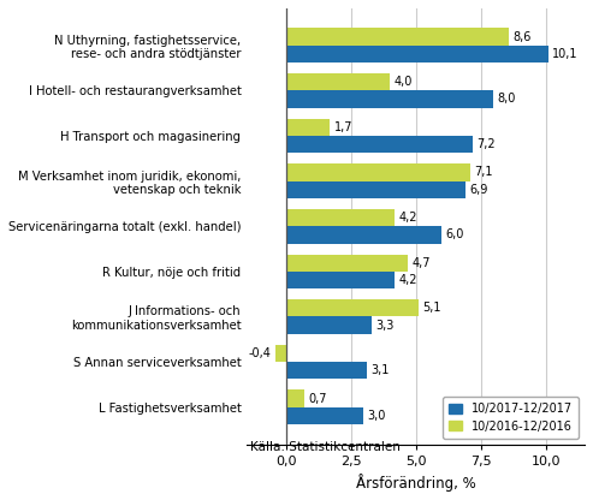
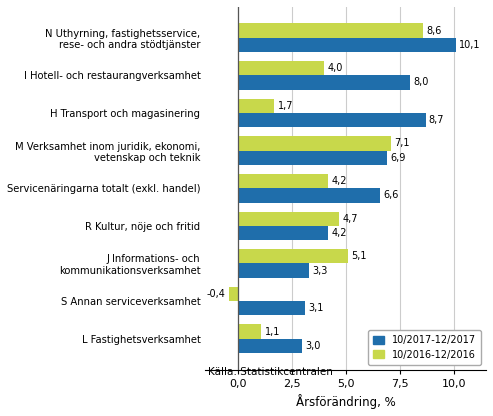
10/2017-12/2017/H Transport och magasinering: 7,2 -> 8,7
10/2017-12/2017/Servicenäringarna totalt (exkl. handel): 6,0 -> 6,6
10/2016-12/2016/L Fastighetsverksamhet: 0,7 -> 1,1
